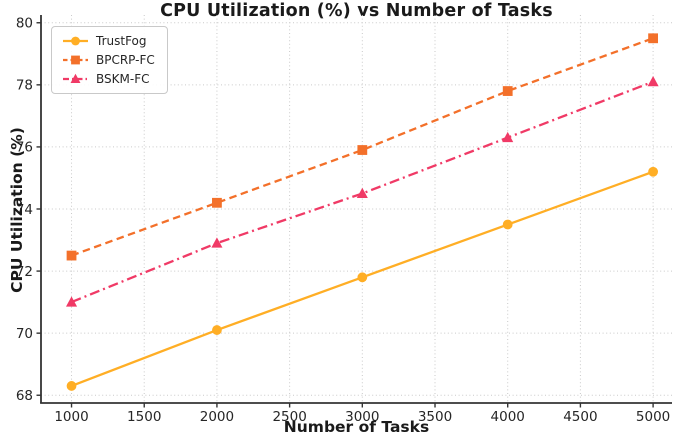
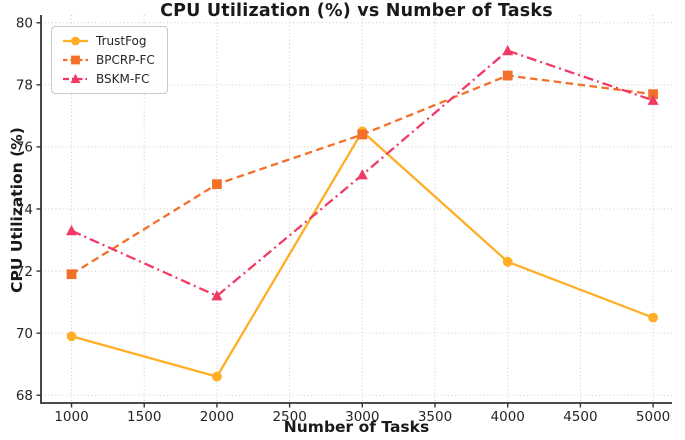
TrustFog/1000: 68.3 -> 69.9
BPCRP-FC/1000: 72.5 -> 71.9
BSKM-FC/1000: 71.0 -> 73.3
TrustFog/2000: 70.1 -> 68.6
BPCRP-FC/2000: 74.2 -> 74.8
BSKM-FC/2000: 72.9 -> 71.2
TrustFog/3000: 71.8 -> 76.5
BPCRP-FC/3000: 75.9 -> 76.4
BSKM-FC/3000: 74.5 -> 75.1
TrustFog/4000: 73.5 -> 72.3
BPCRP-FC/4000: 77.8 -> 78.3
BSKM-FC/4000: 76.3 -> 79.1
TrustFog/5000: 75.2 -> 70.5
BPCRP-FC/5000: 79.5 -> 77.7
BSKM-FC/5000: 78.1 -> 77.5
